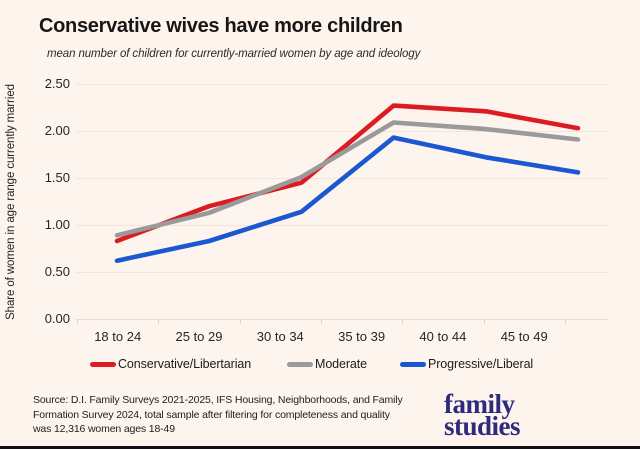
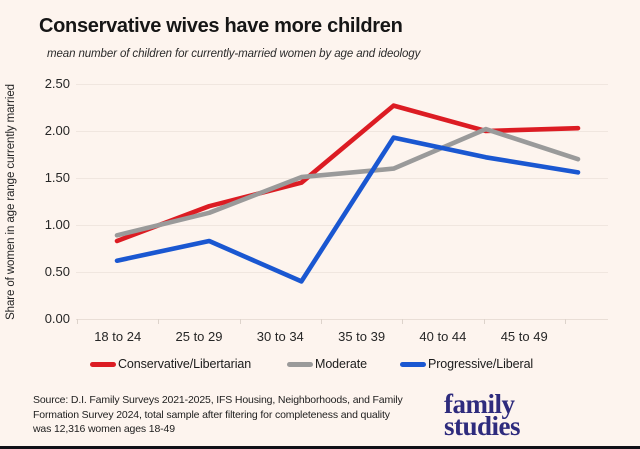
Progressive/Liberal/30 to 34: 1.1 -> 0.4
Moderate/35 to 39: 2.1 -> 1.6
Conservative/Libertarian/40 to 44: 2.2 -> 2.0
Moderate/45 to 49: 1.9 -> 1.7
